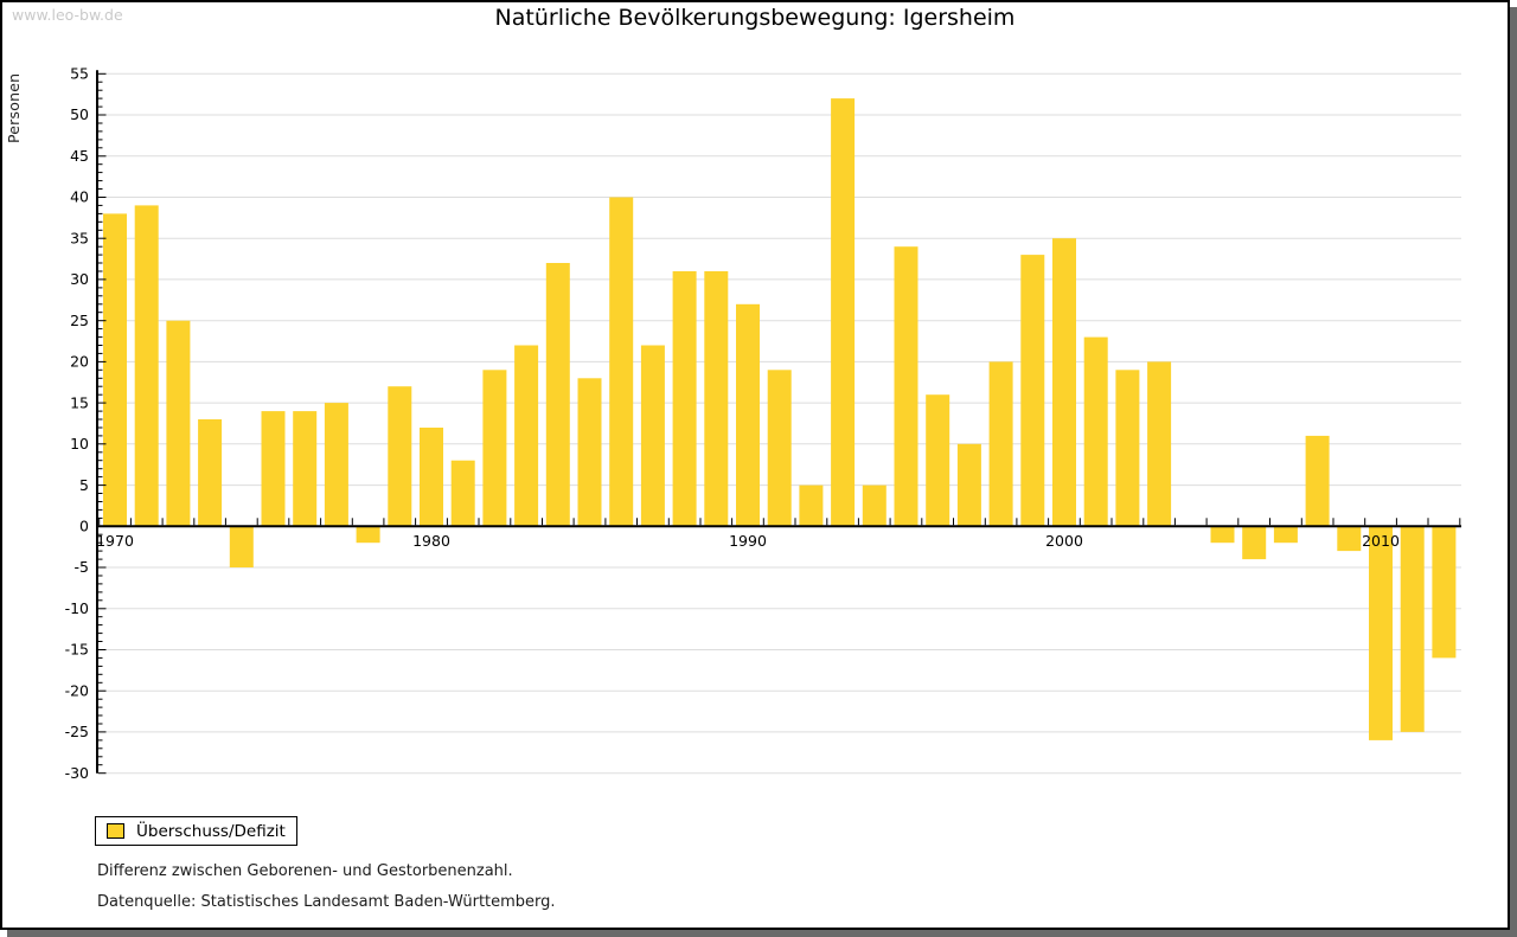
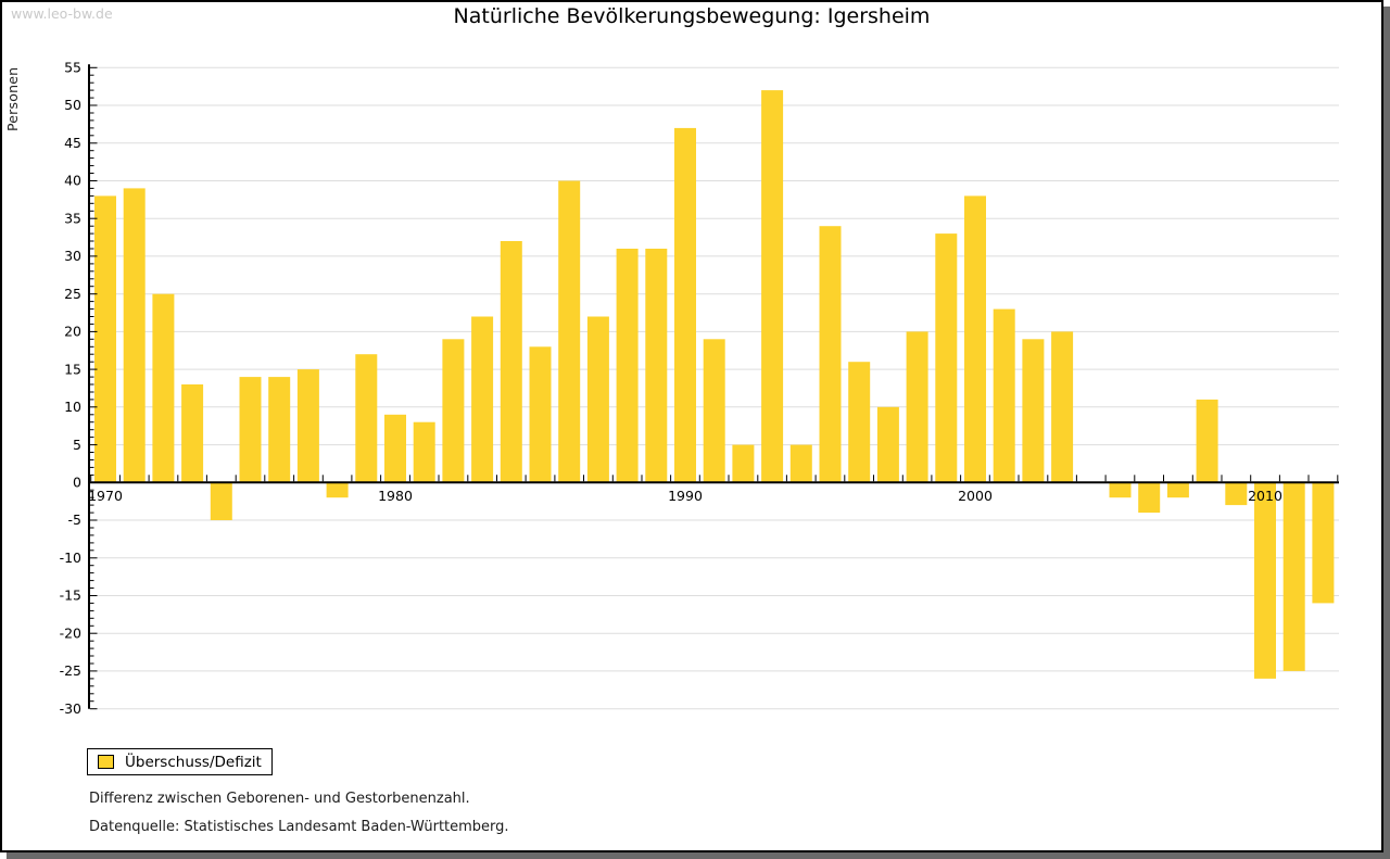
1980: 12 -> 9
1990: 27 -> 47
2000: 35 -> 38
